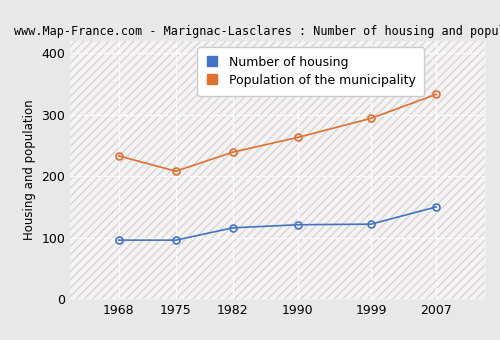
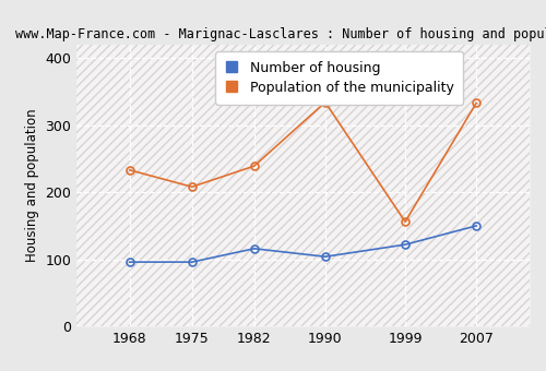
Number of housing/1990: 121 -> 104
Population of the municipality/1990: 263 -> 334
Population of the municipality/1999: 294 -> 156
